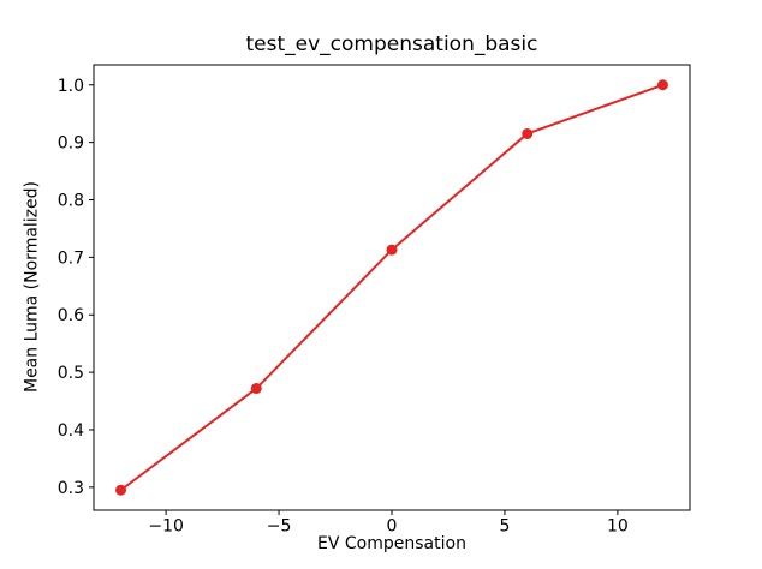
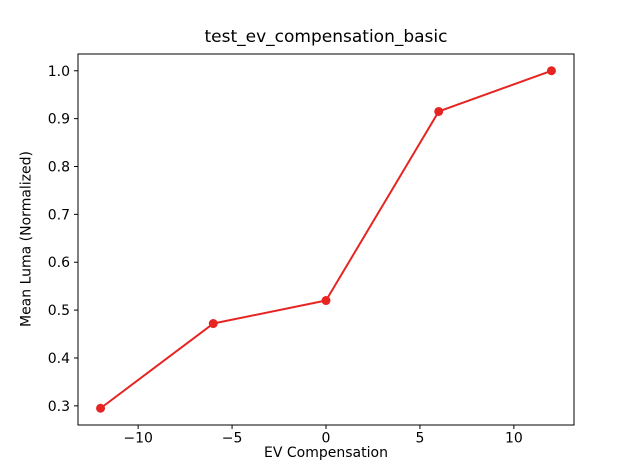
0: 0.71 -> 0.52
